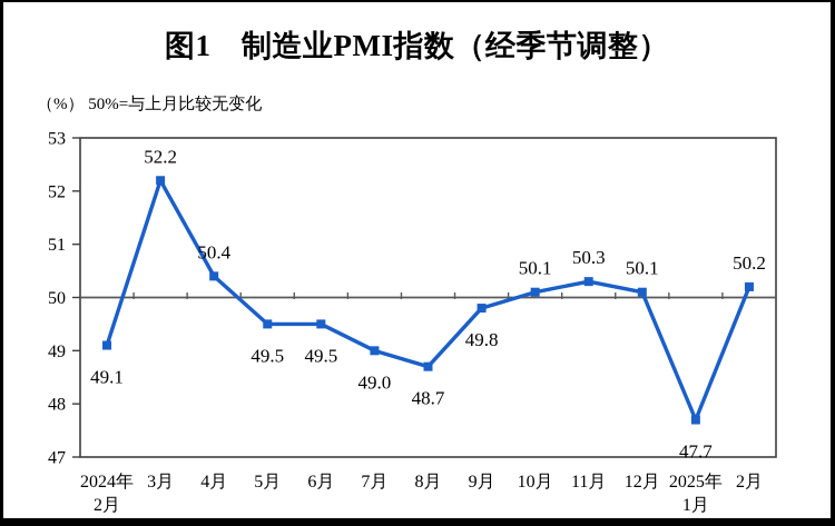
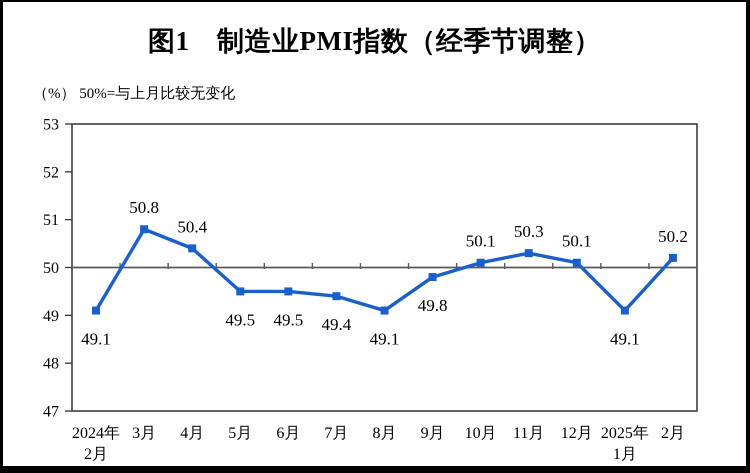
3月: 52.2 -> 50.8
7月: 49.0 -> 49.4
8月: 48.7 -> 49.1
2025年 1月: 47.7 -> 49.1
